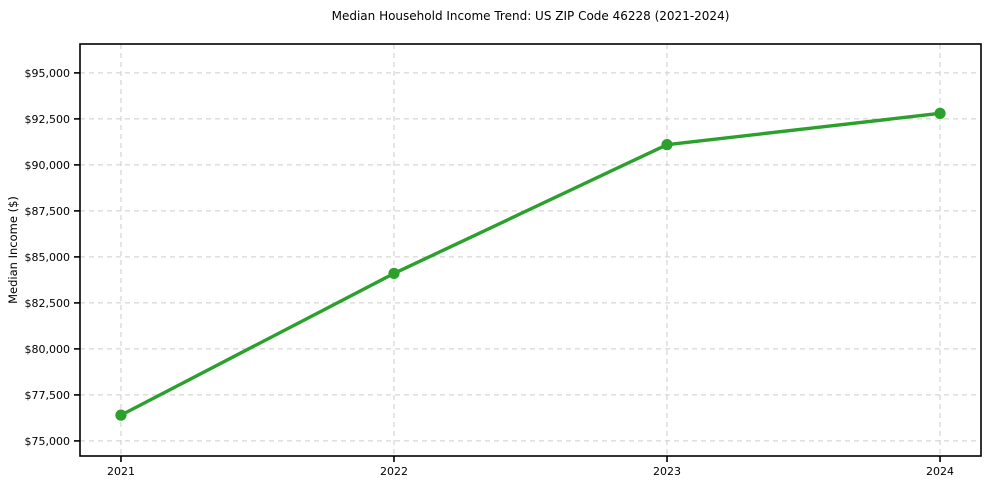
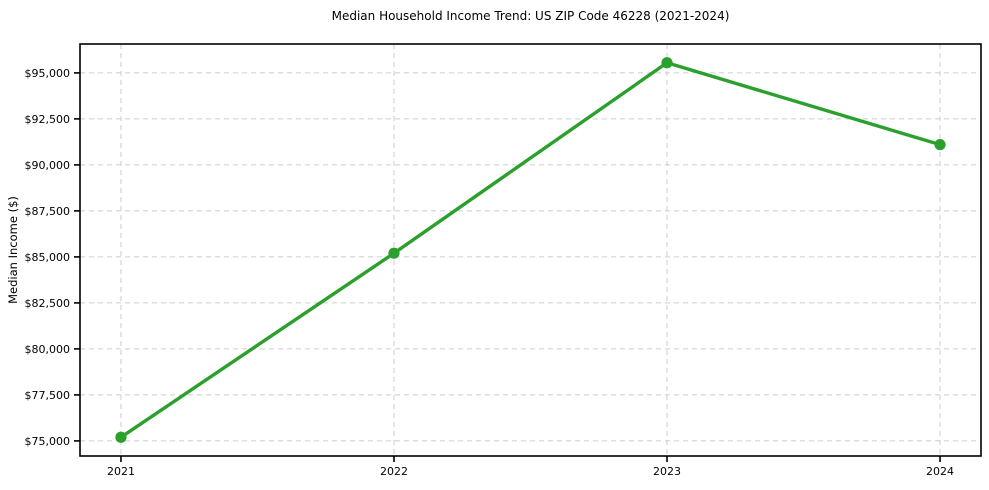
2021: $76400 -> $75200
2022: $84100 -> $85200
2023: $91100 -> $95600
2024: $92800 -> $91100
